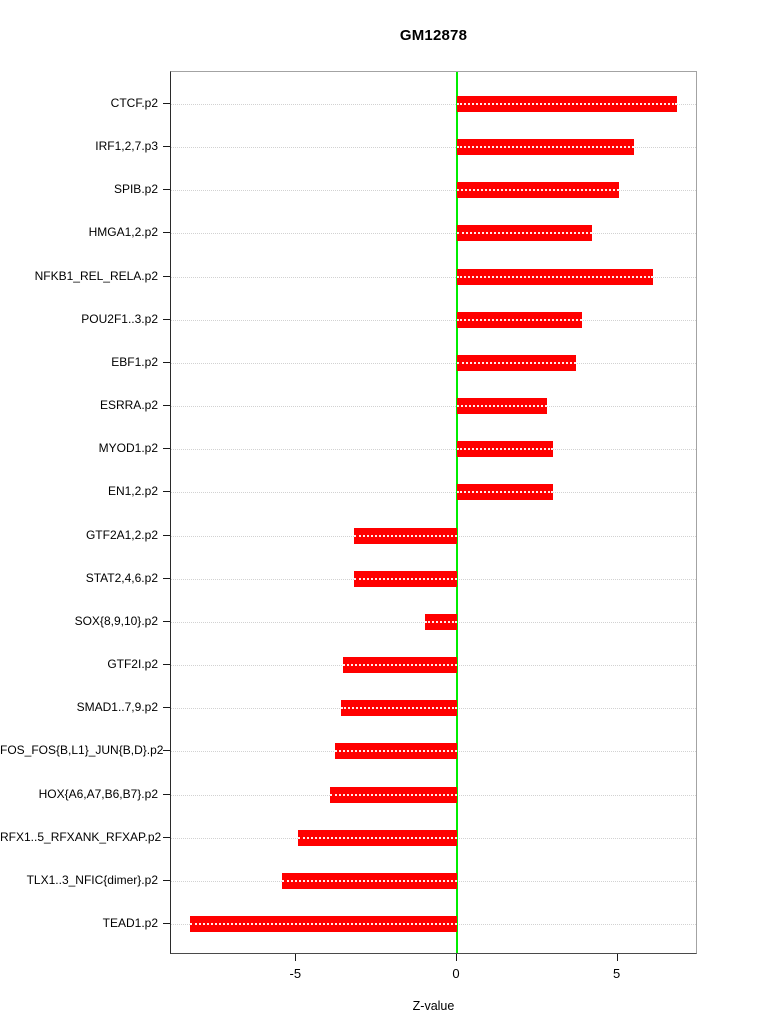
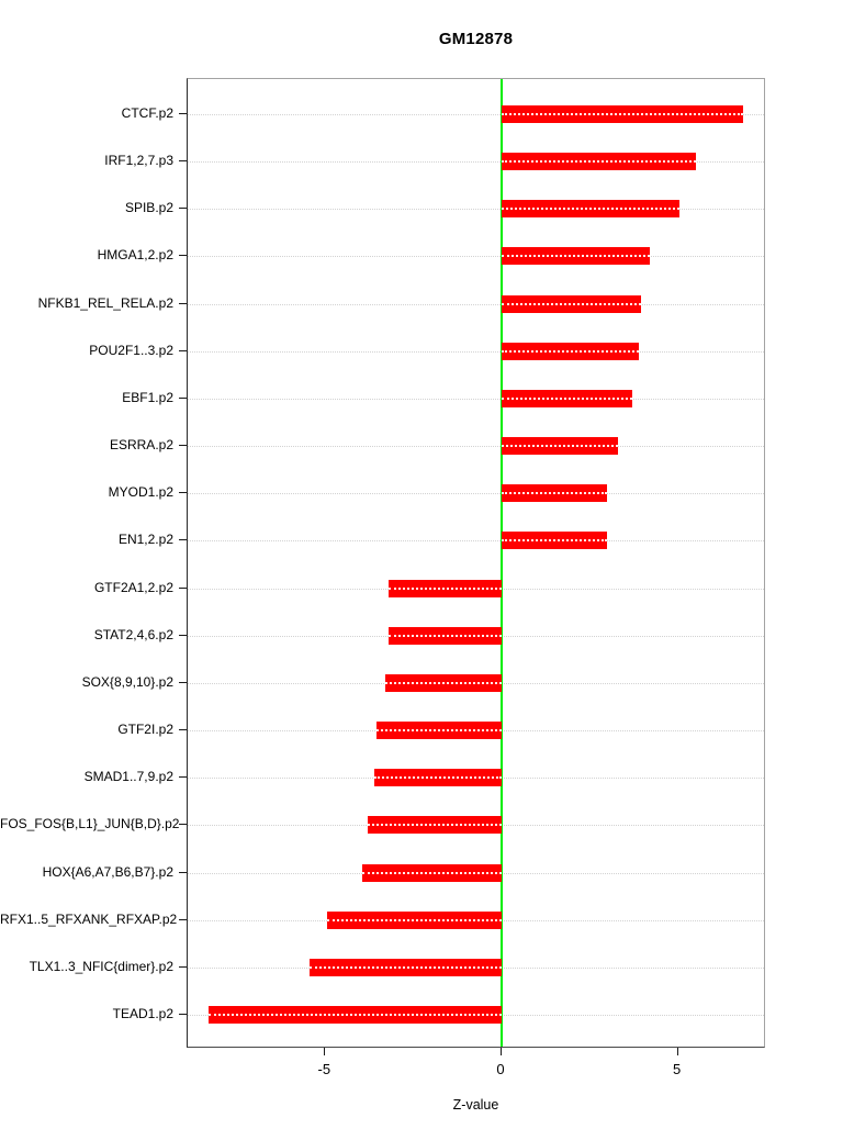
NFKB1_REL_RELA.p2: 6.1 -> 4.0
ESRRA.p2: 2.8 -> 3.3
SOX{8,9,10}.p2: -1.0 -> -3.3
